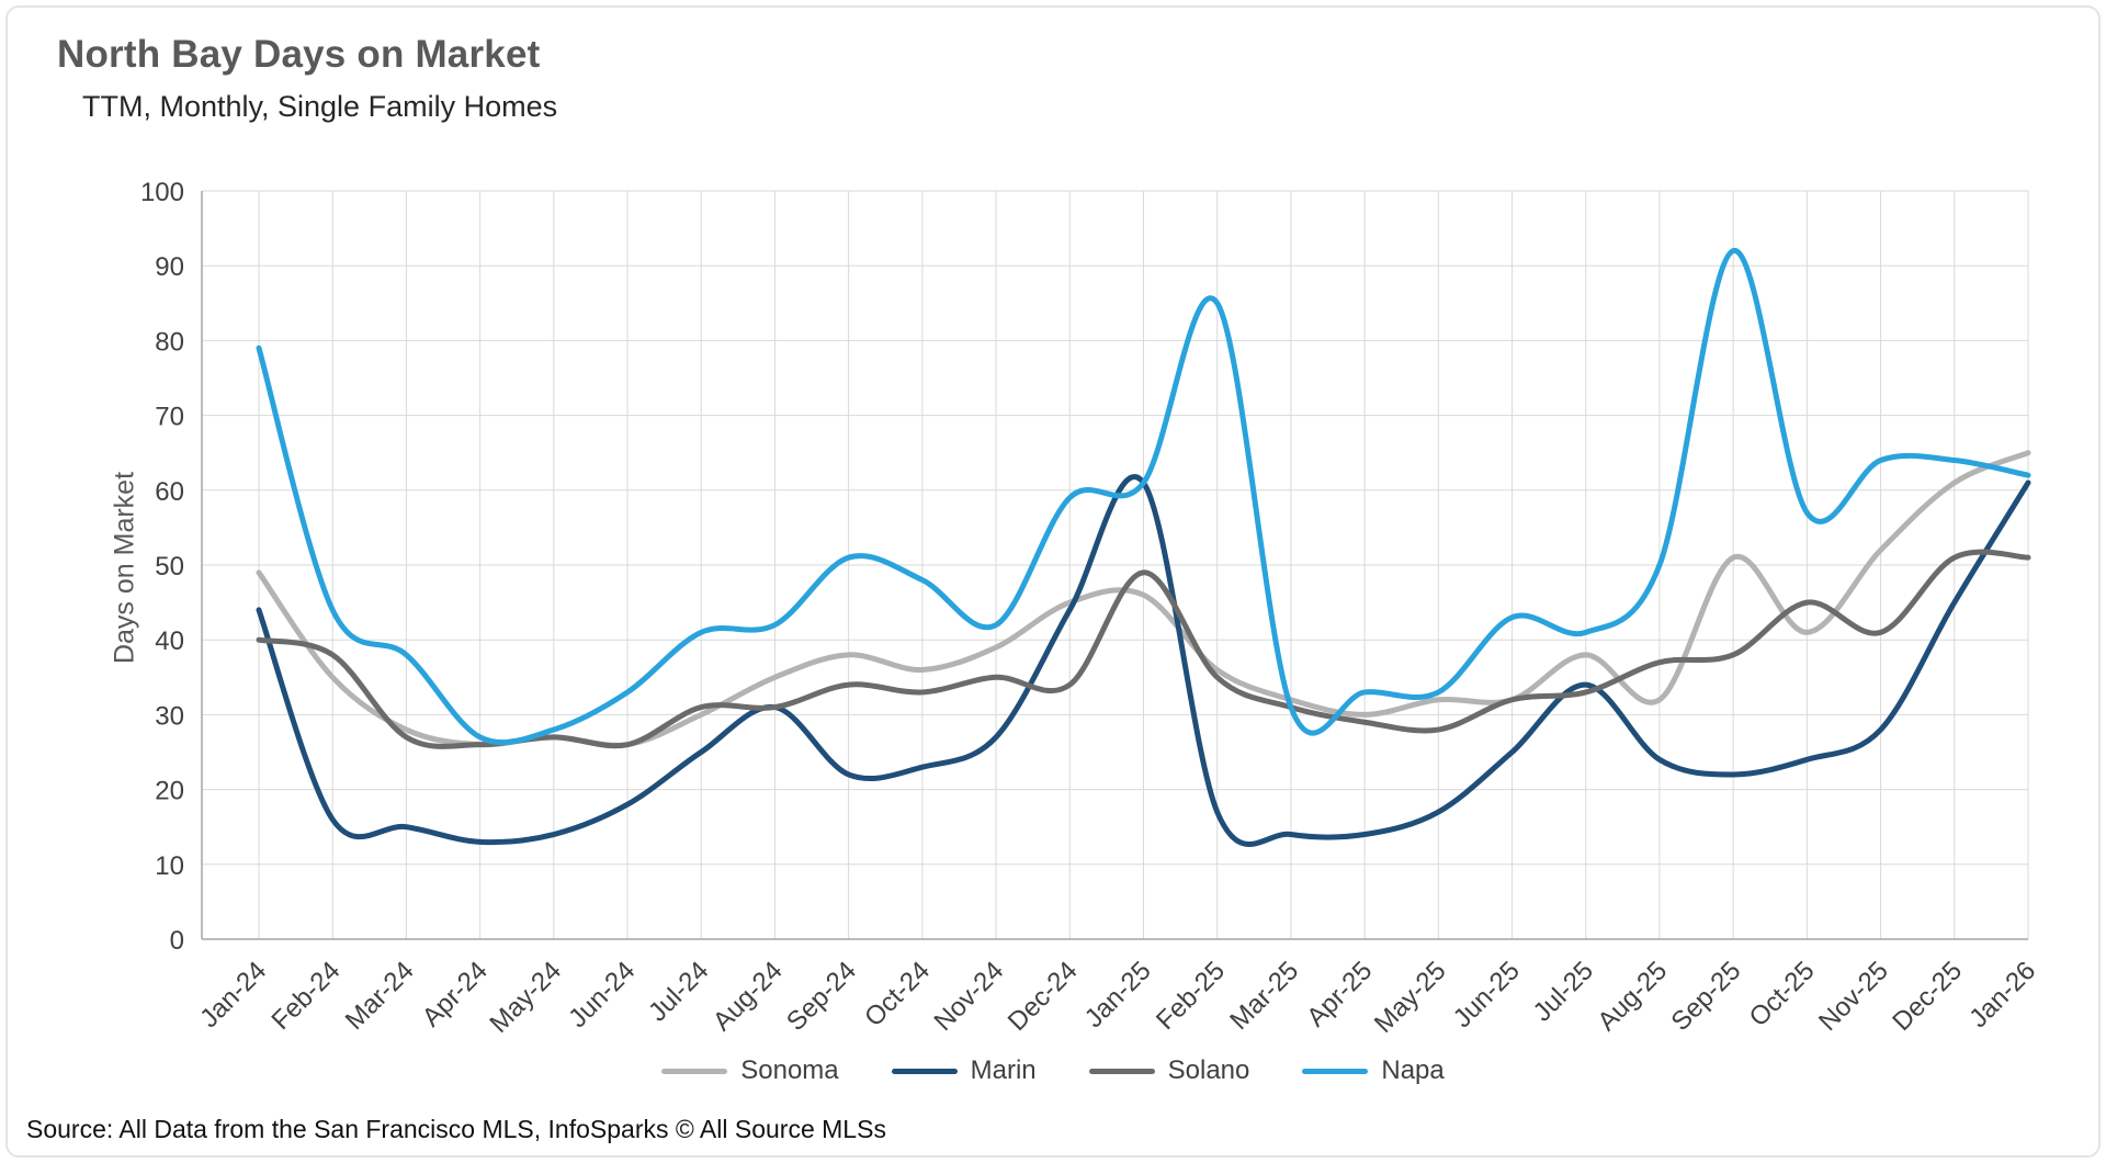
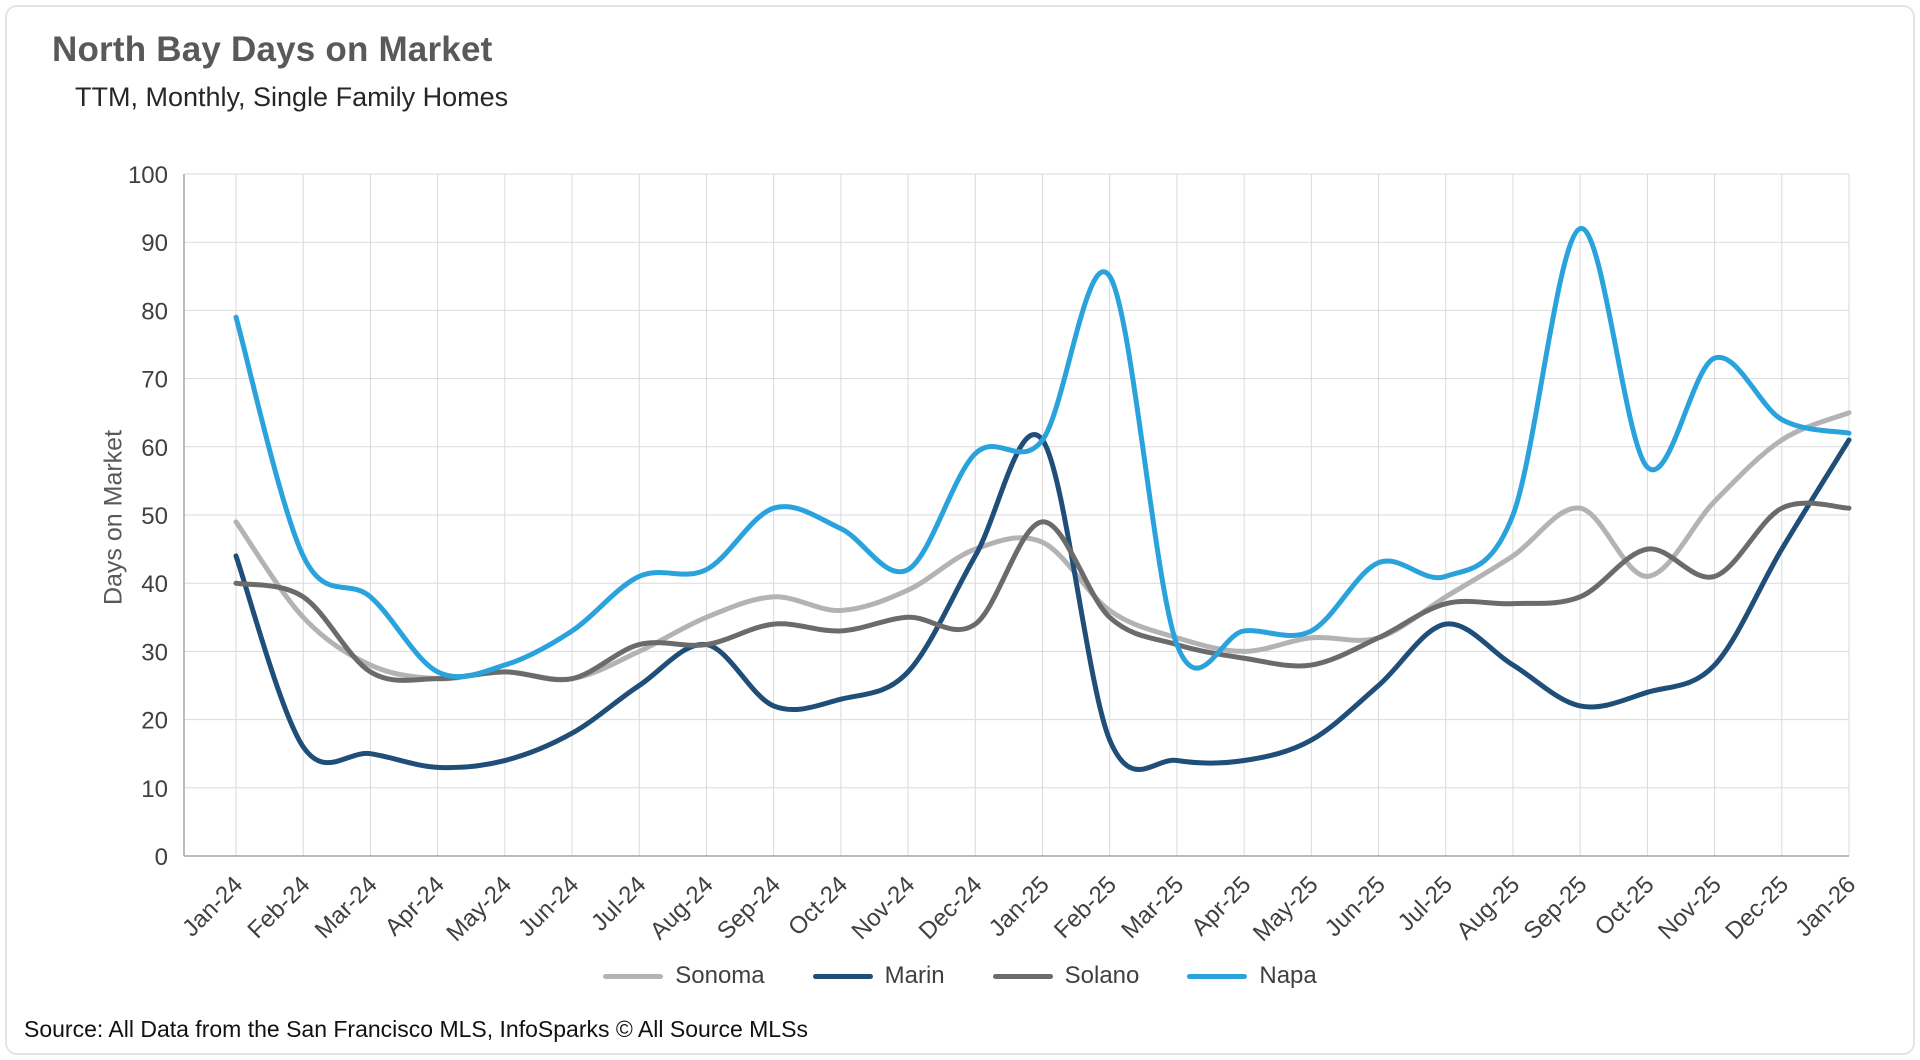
Solano/Jul-25: 33 -> 37
Sonoma/Aug-25: 32 -> 44
Marin/Aug-25: 24 -> 28
Napa/Nov-25: 64 -> 73
